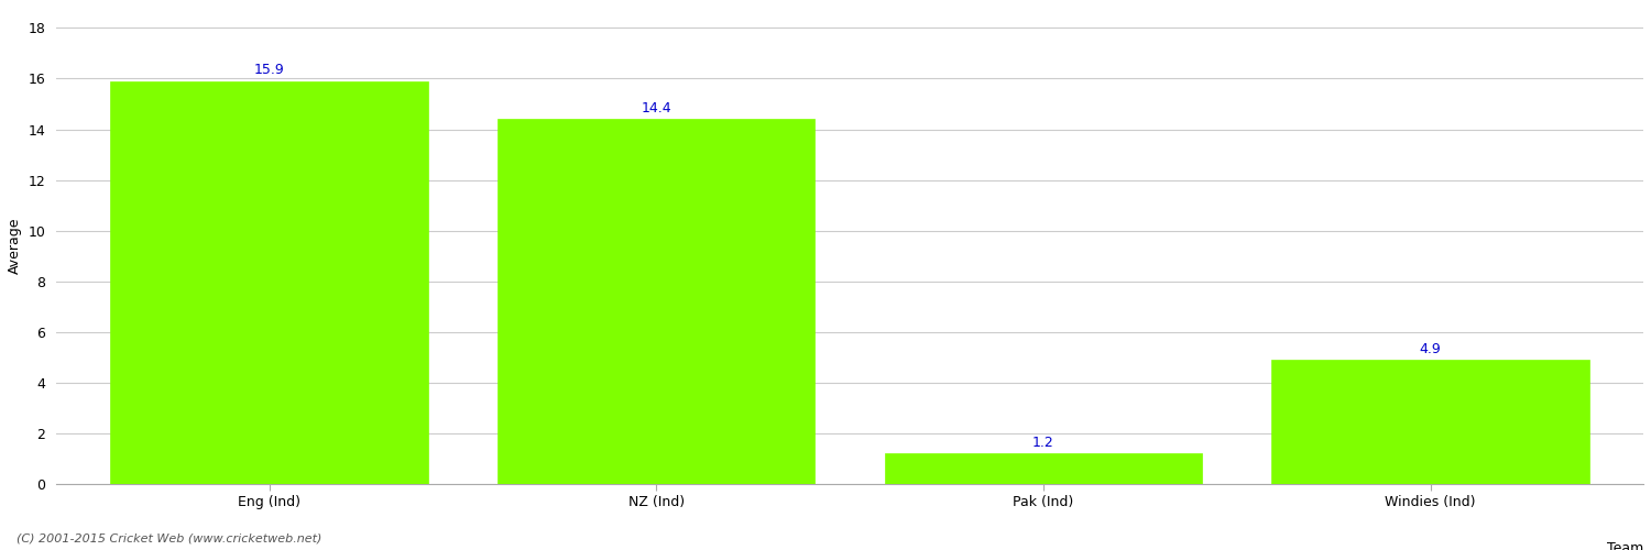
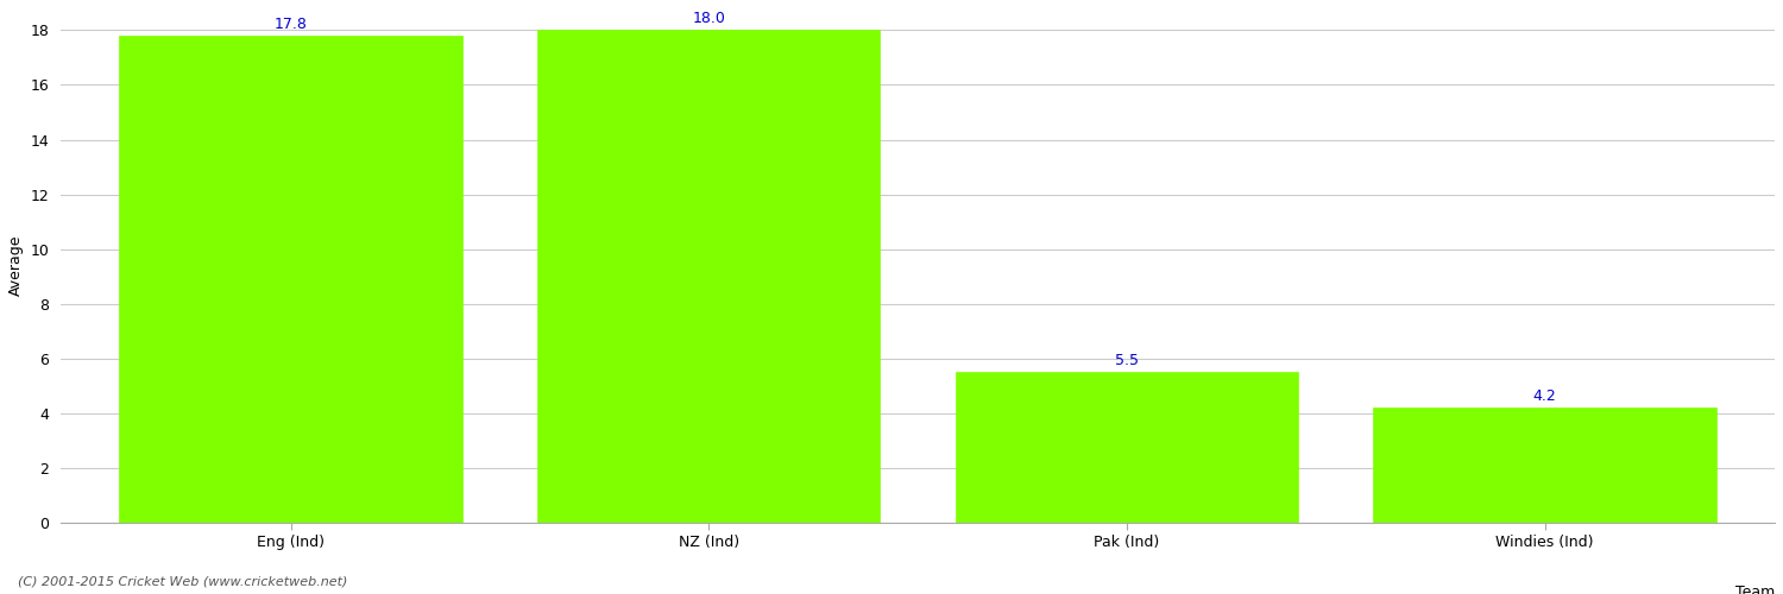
Eng (Ind): 15.9 -> 17.8
NZ (Ind): 14.4 -> 18.0
Pak (Ind): 1.2 -> 5.5
Windies (Ind): 4.9 -> 4.2
